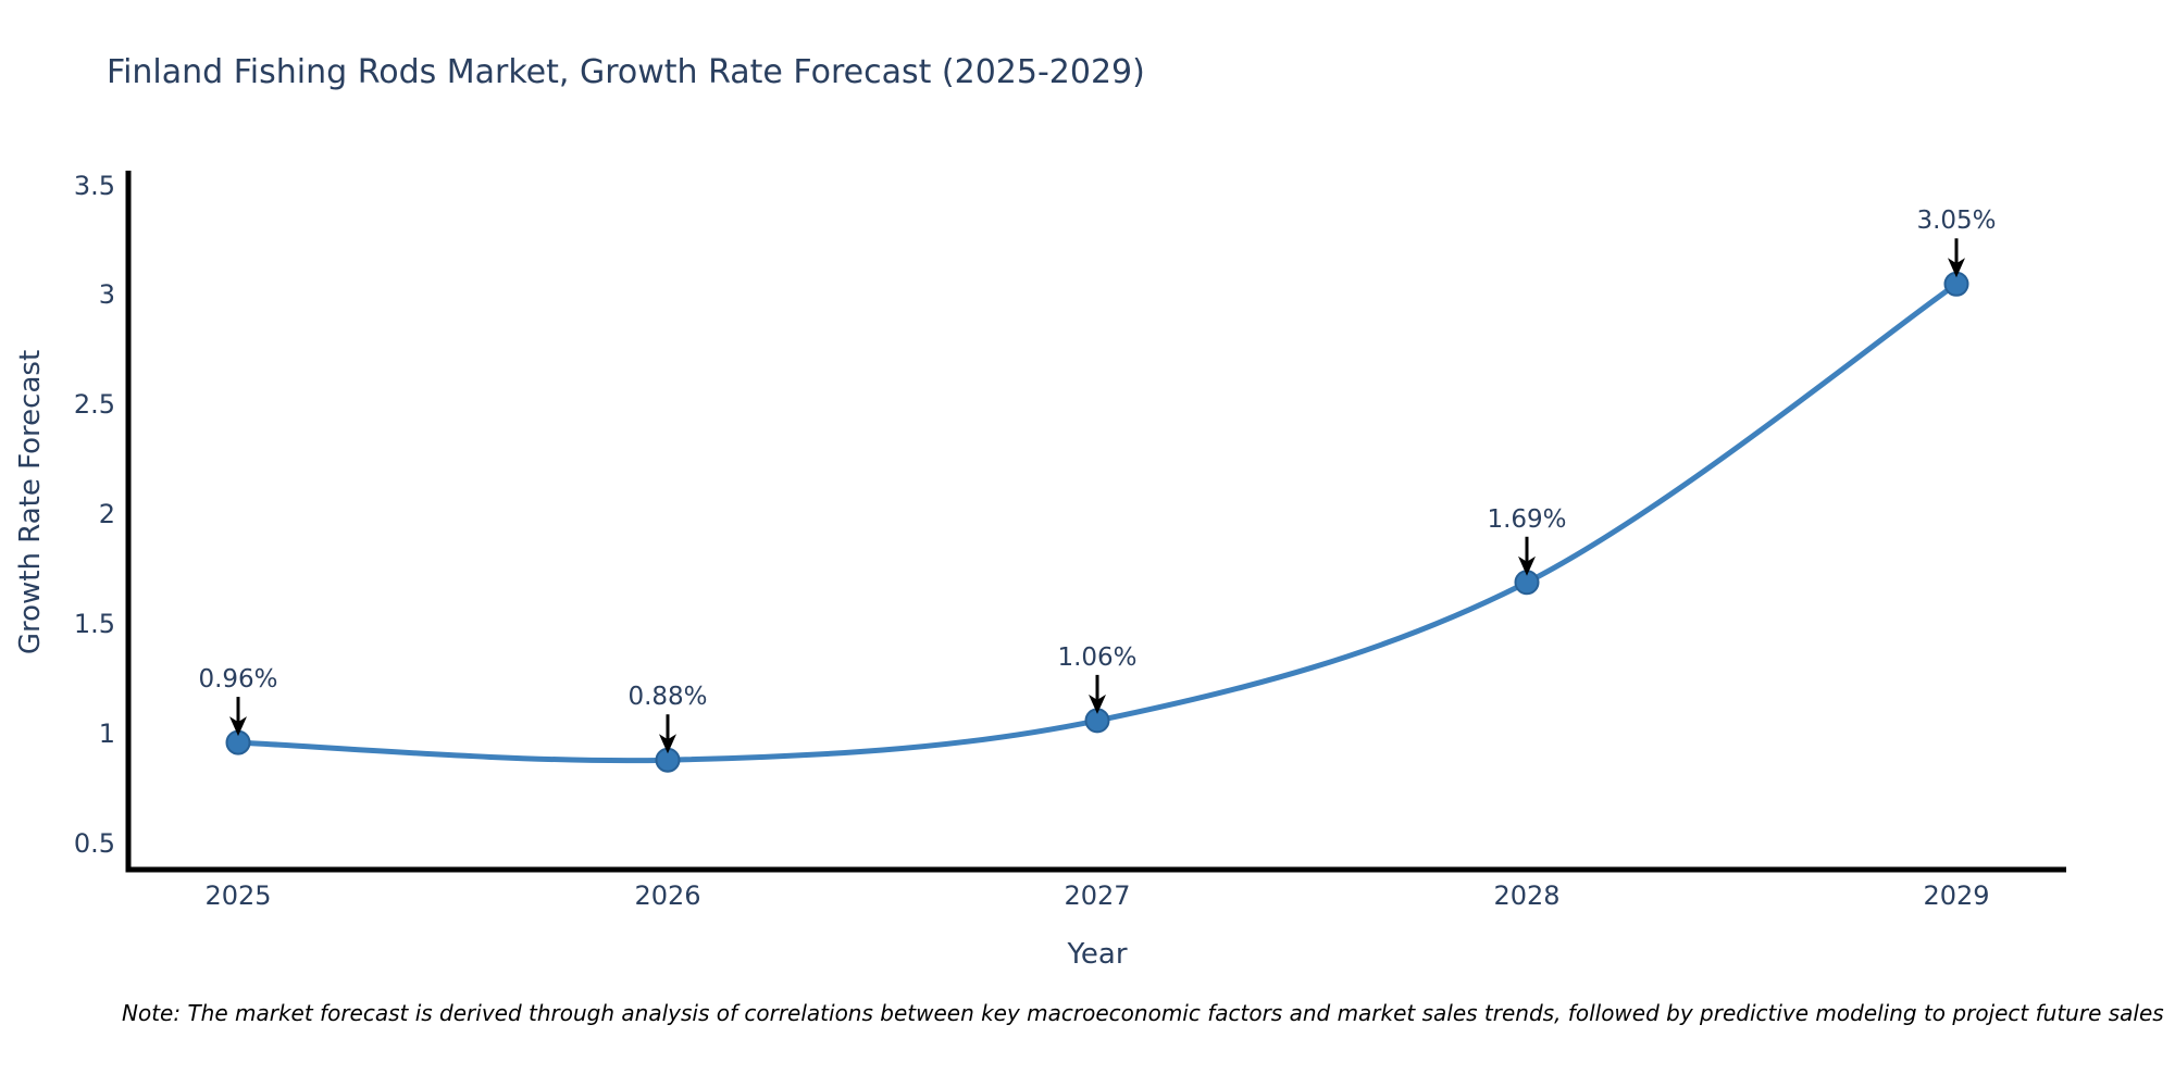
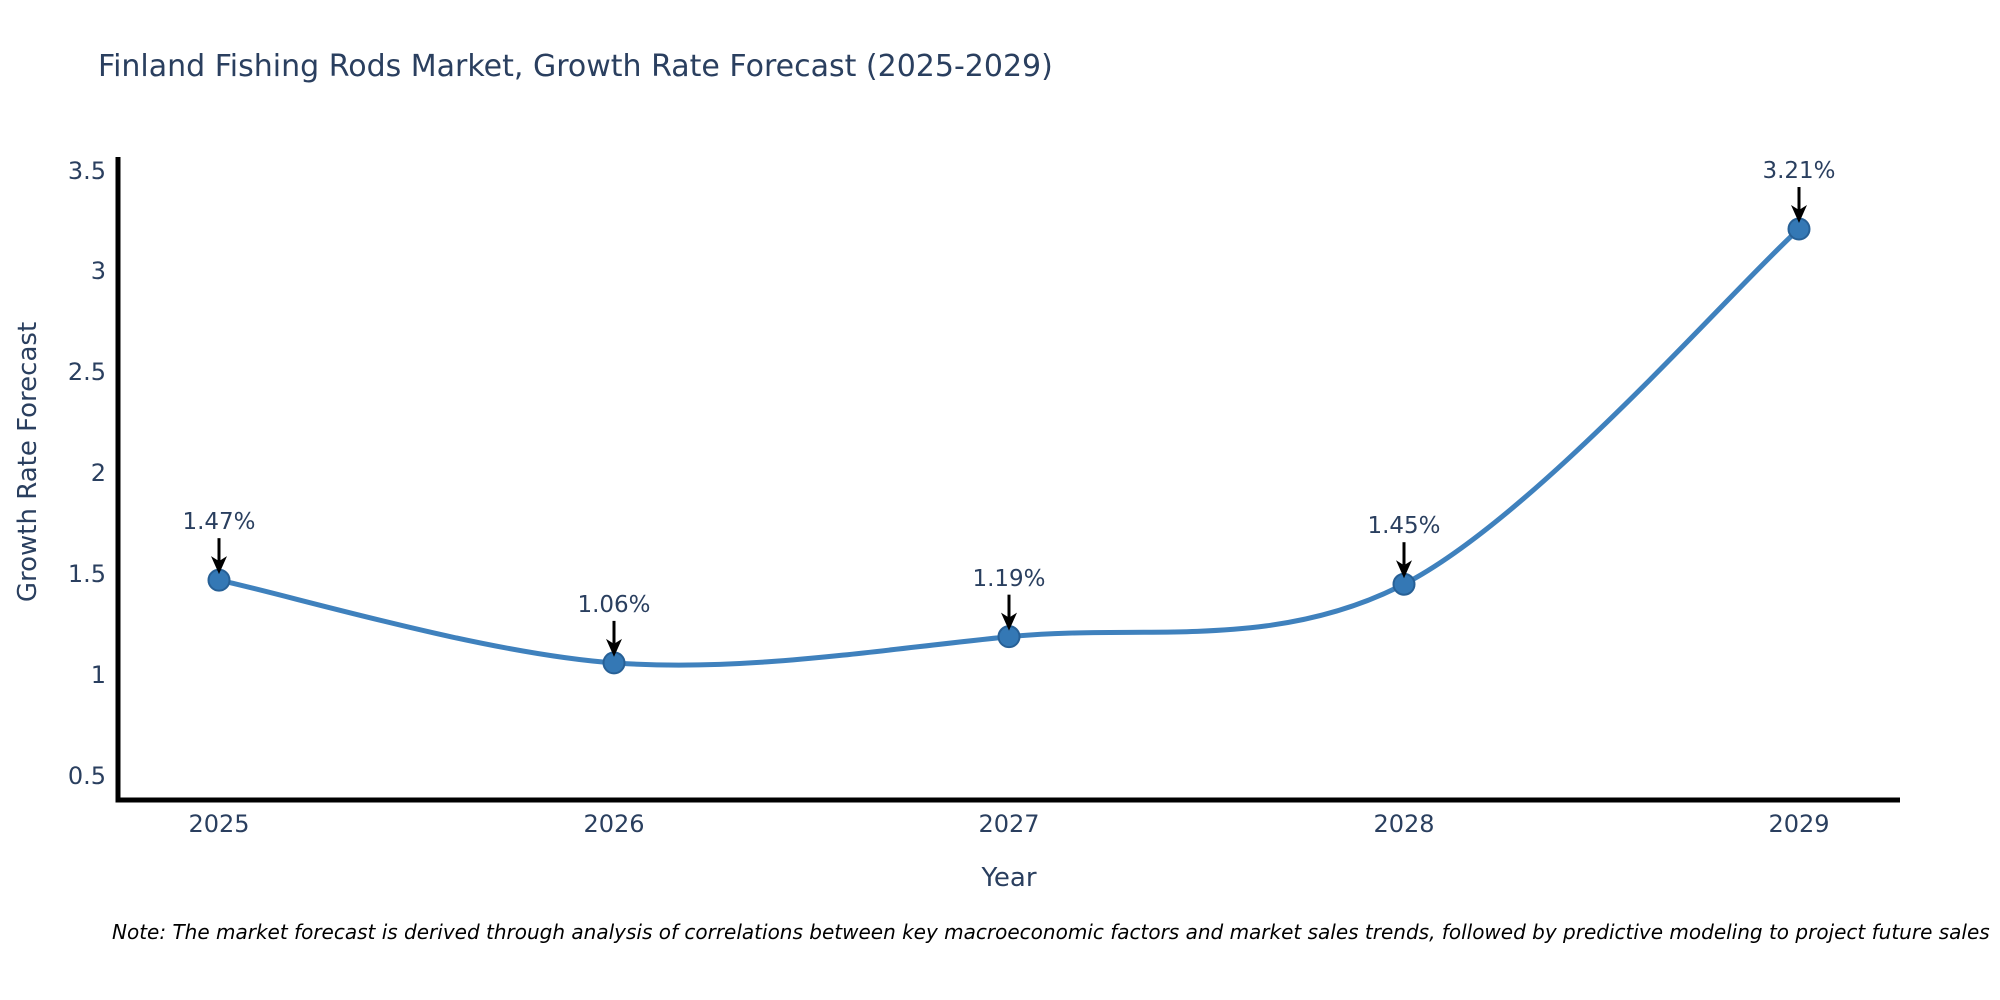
2025: 0.96% -> 1.47%
2026: 0.88% -> 1.06%
2027: 1.06% -> 1.19%
2028: 1.69% -> 1.45%
2029: 3.05% -> 3.21%
